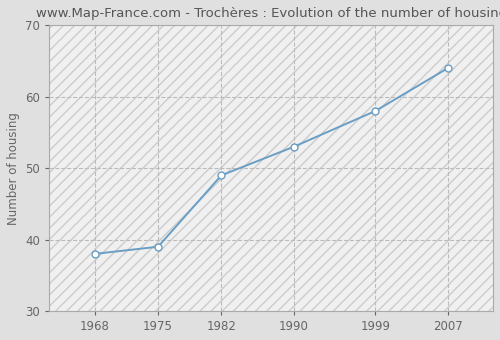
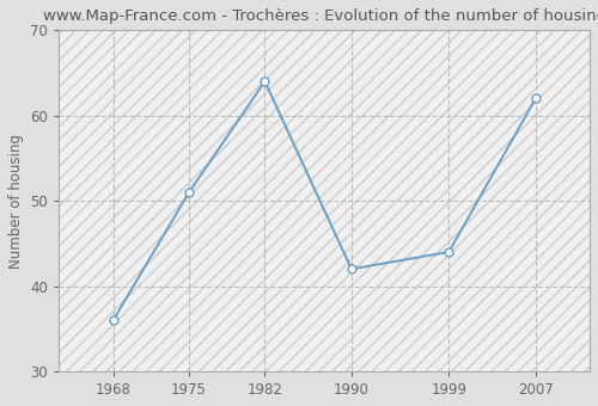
1968: 38 -> 36
1975: 39 -> 51
1982: 49 -> 64
1990: 53 -> 42
1999: 58 -> 44
2007: 64 -> 62
